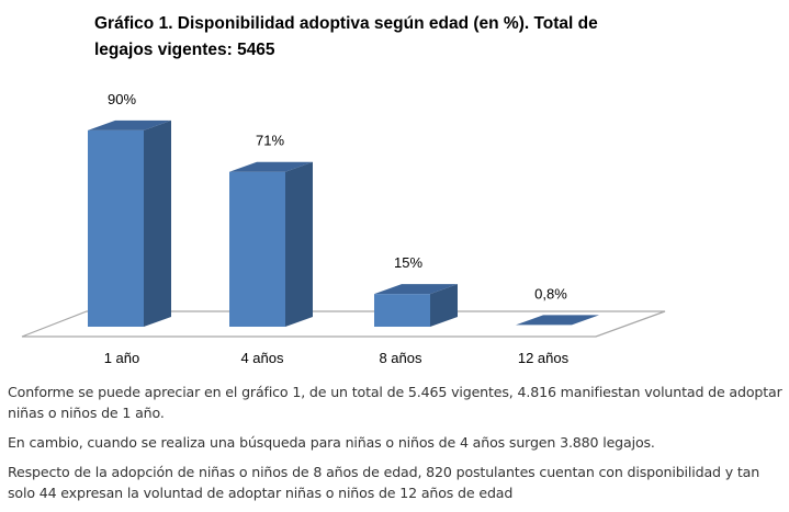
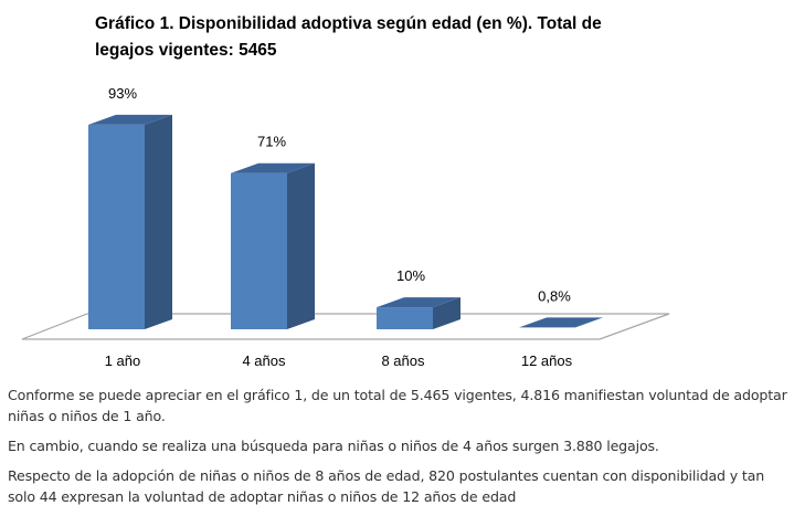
1 año: 90% -> 93%
8 años: 15% -> 10%
